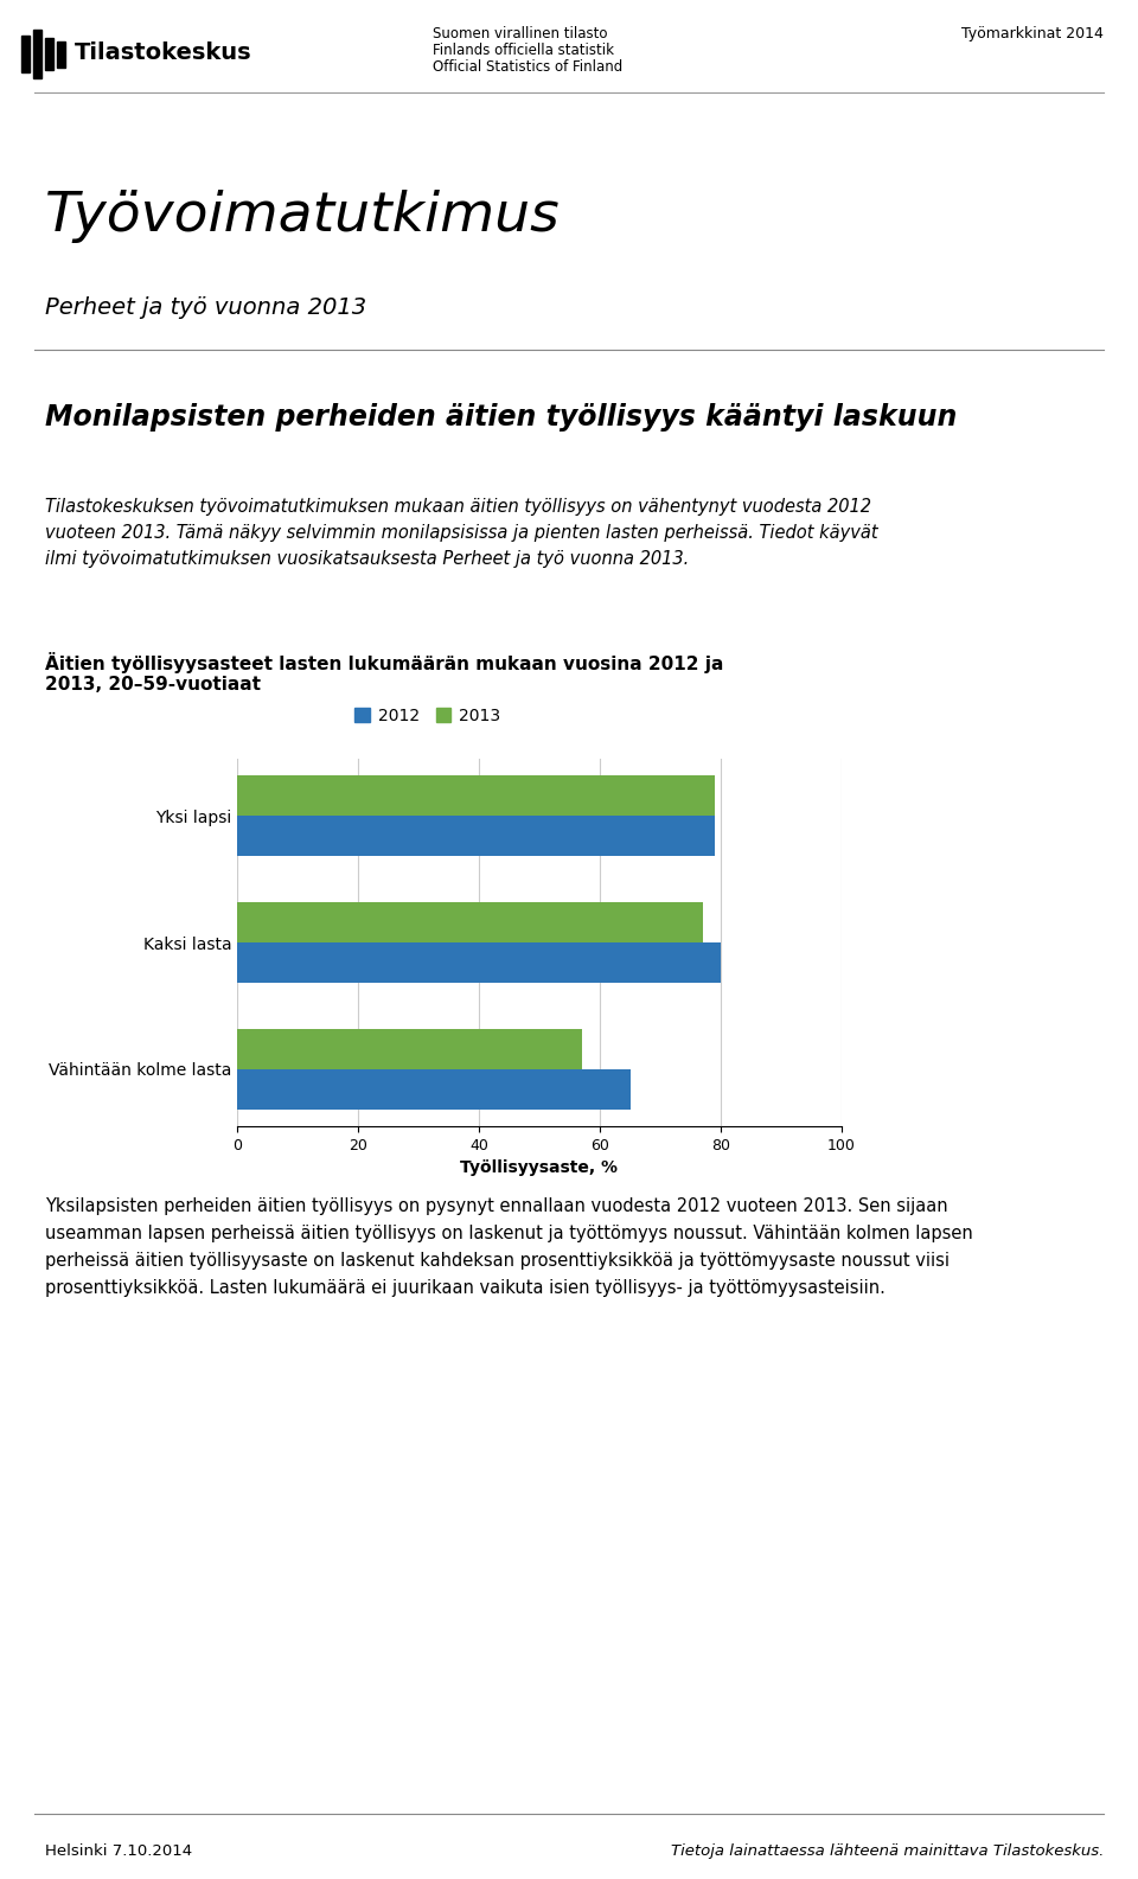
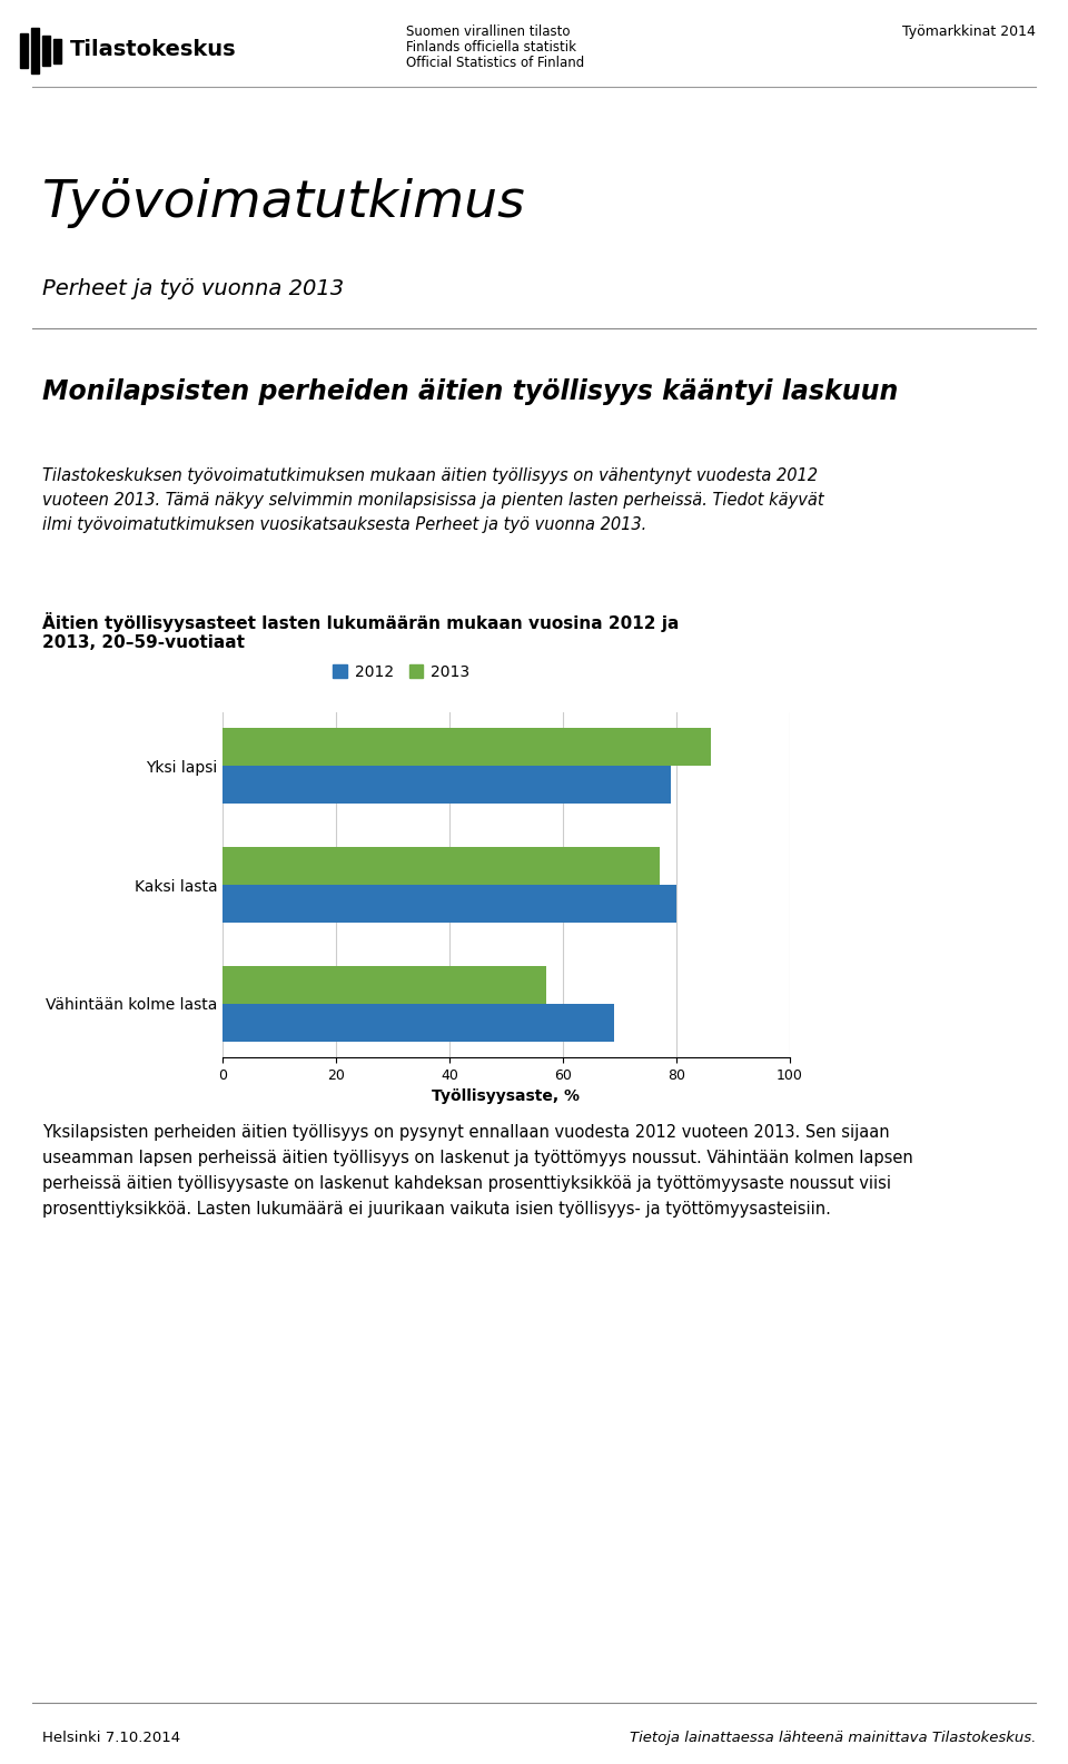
2013/Yksi lapsi: 79 -> 86
2012/Vähintään kolme lasta: 65 -> 69
